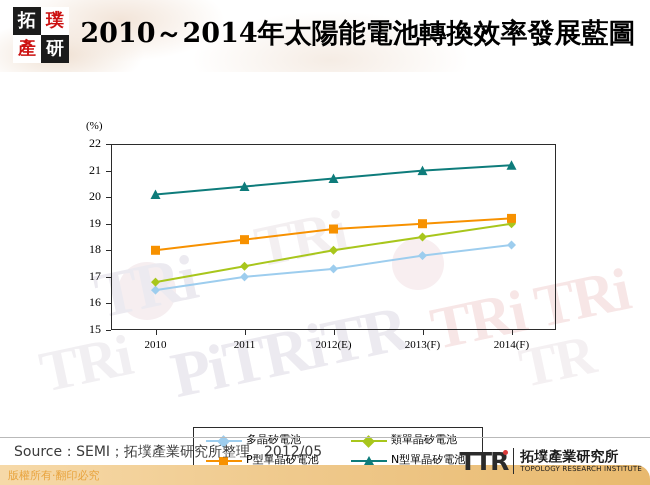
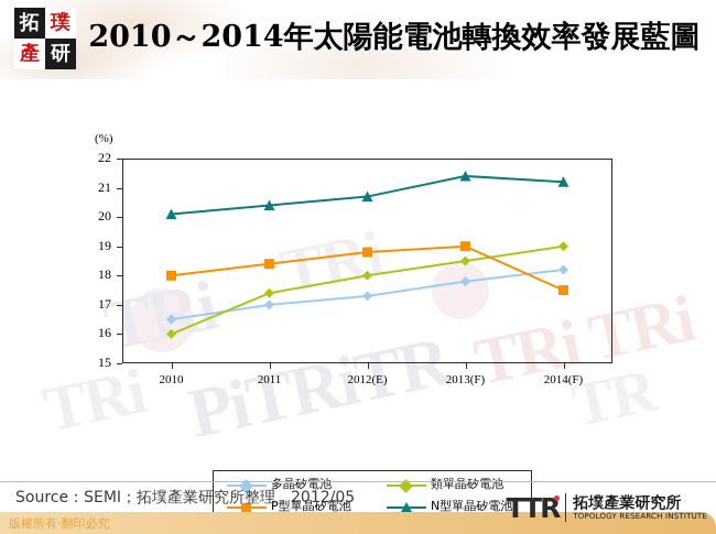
類單晶矽電池/2010: 16.8 -> 16.0
N型單晶矽電池/2013(F): 21.0 -> 21.4
P型單晶矽電池/2014(F): 19.2 -> 17.5
